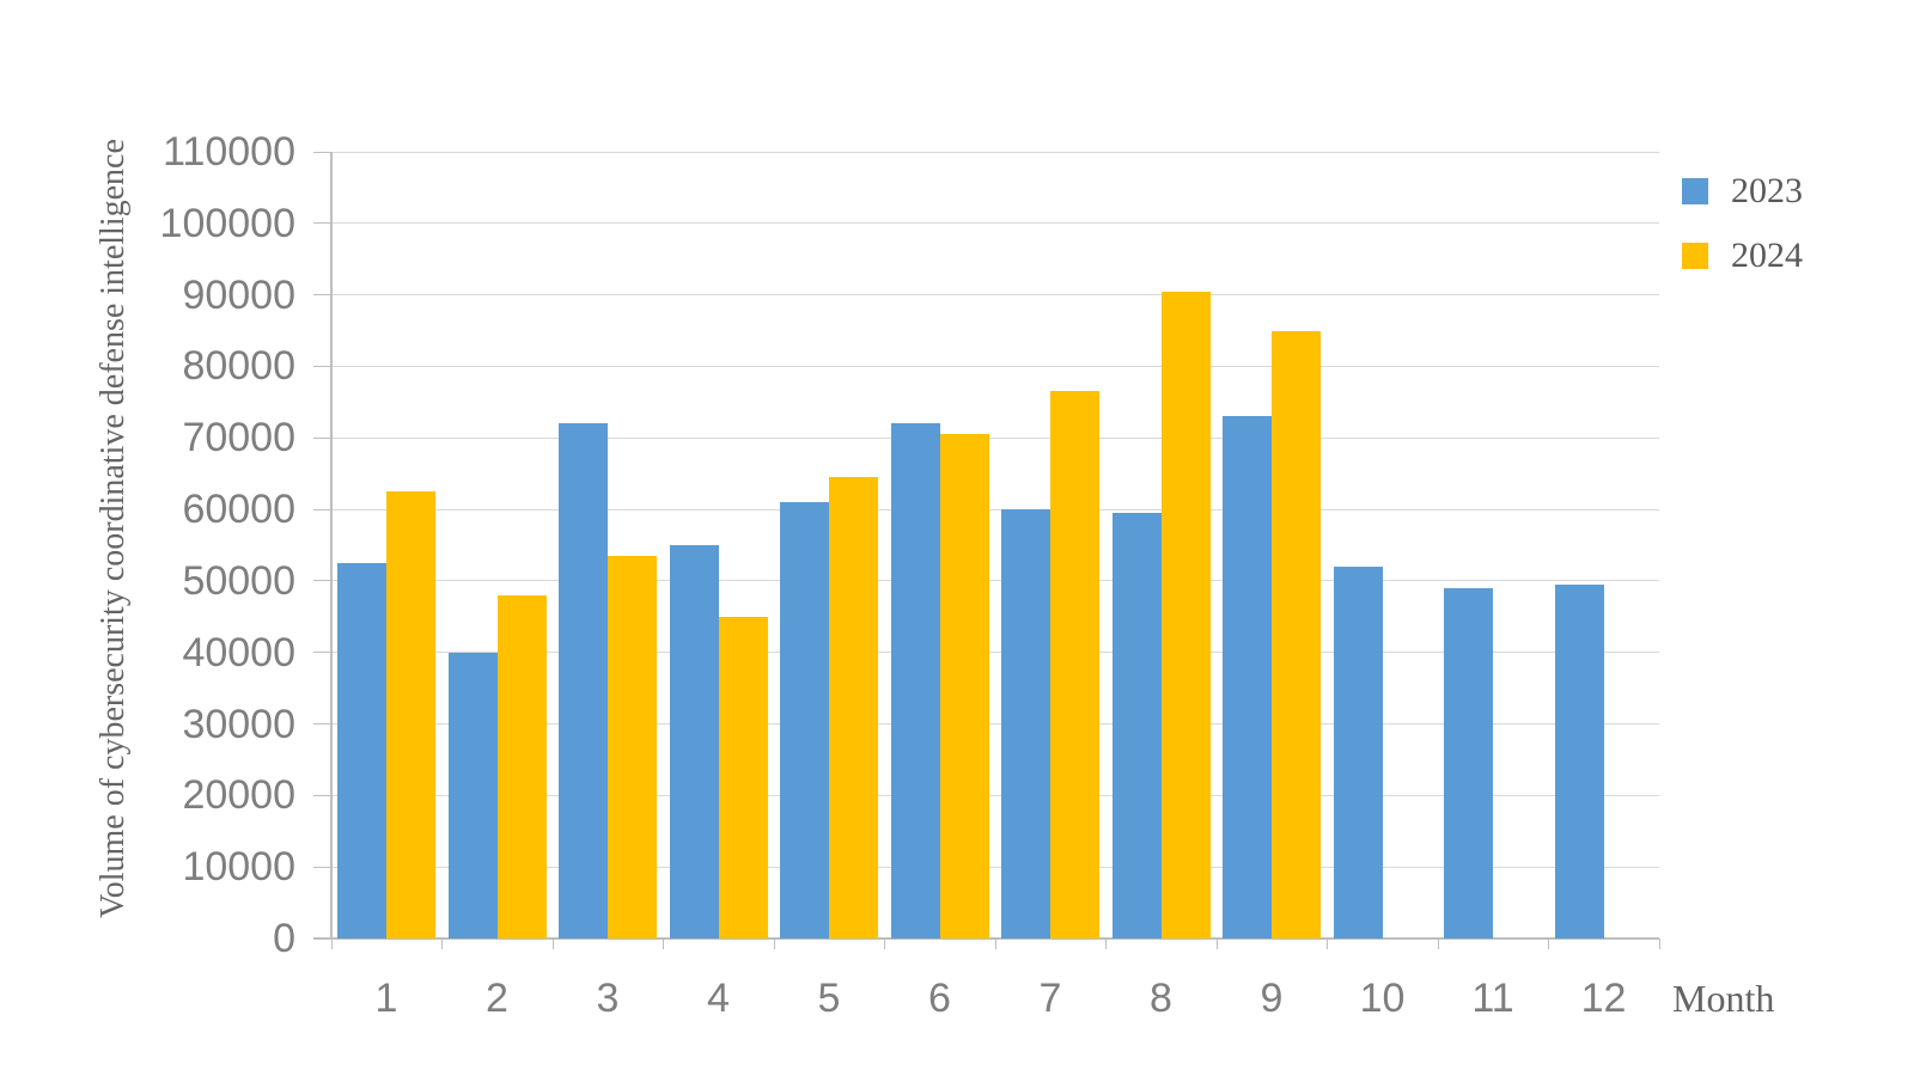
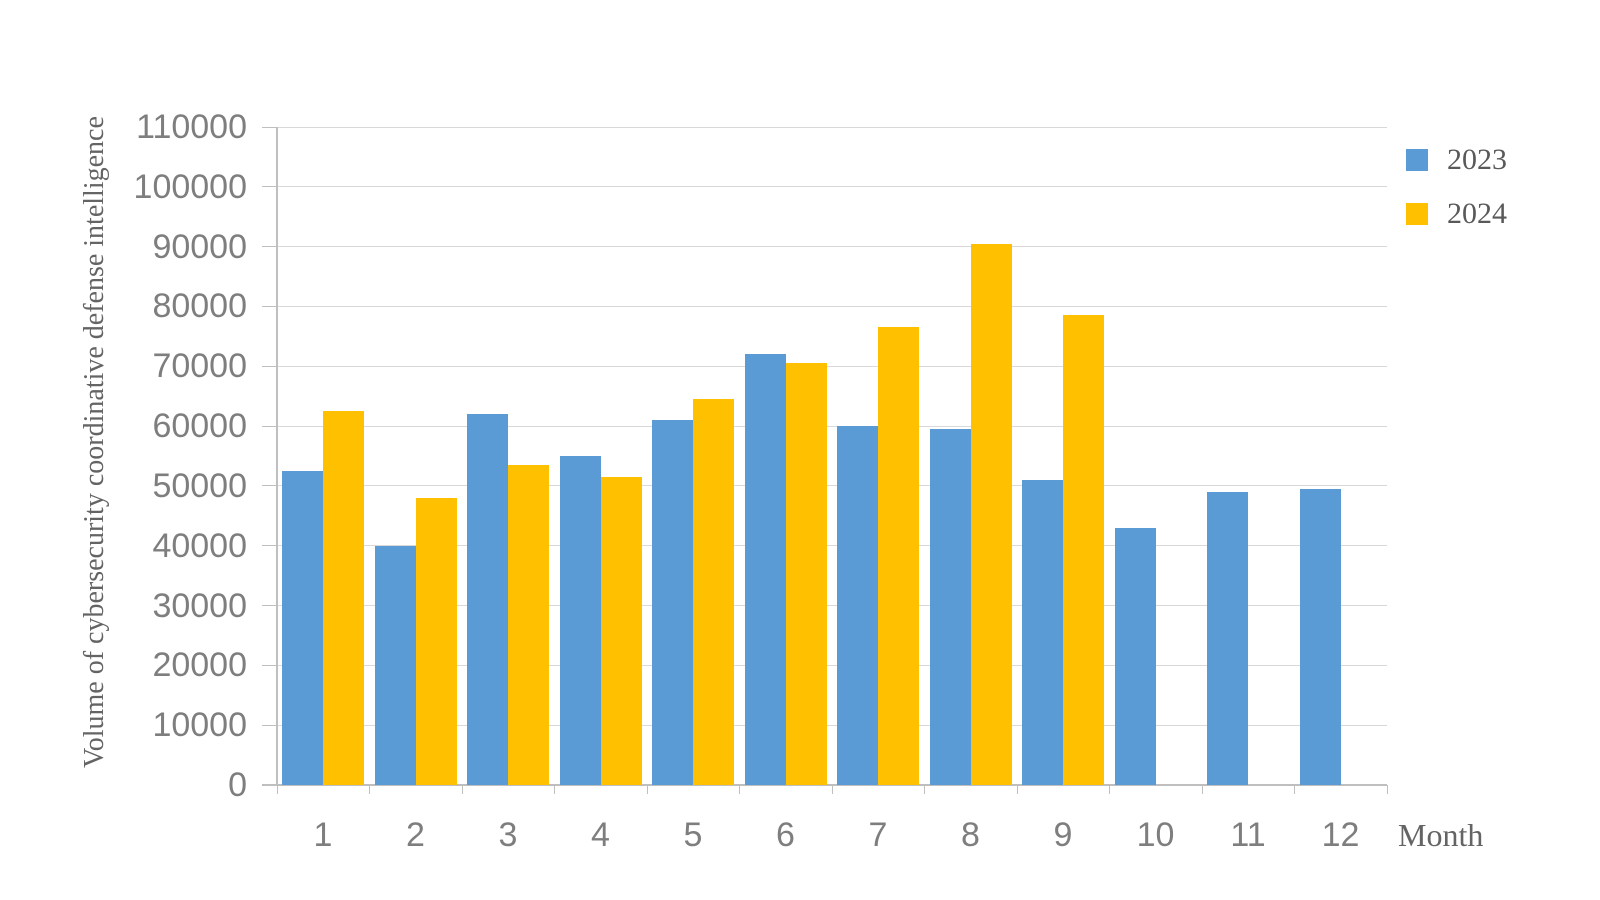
2023/3: 72000 -> 62000
2024/4: 45000 -> 52000
2023/9: 73000 -> 51000
2024/9: 85000 -> 78000
2023/10: 52000 -> 43000
